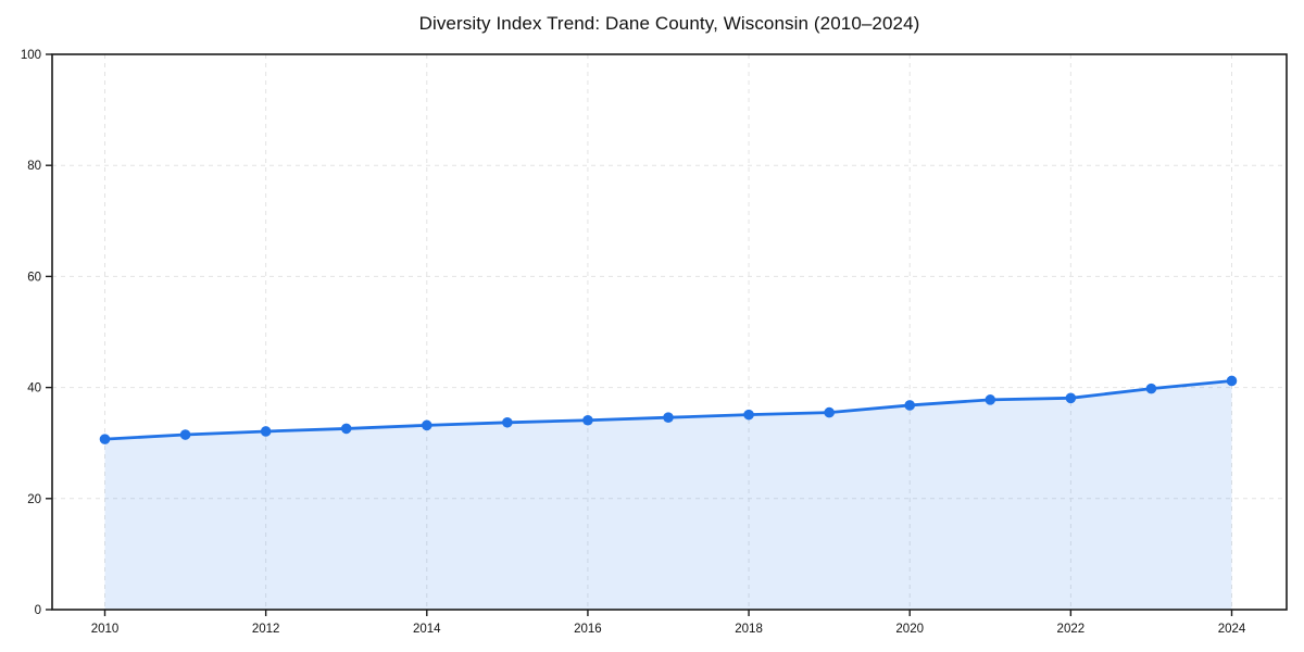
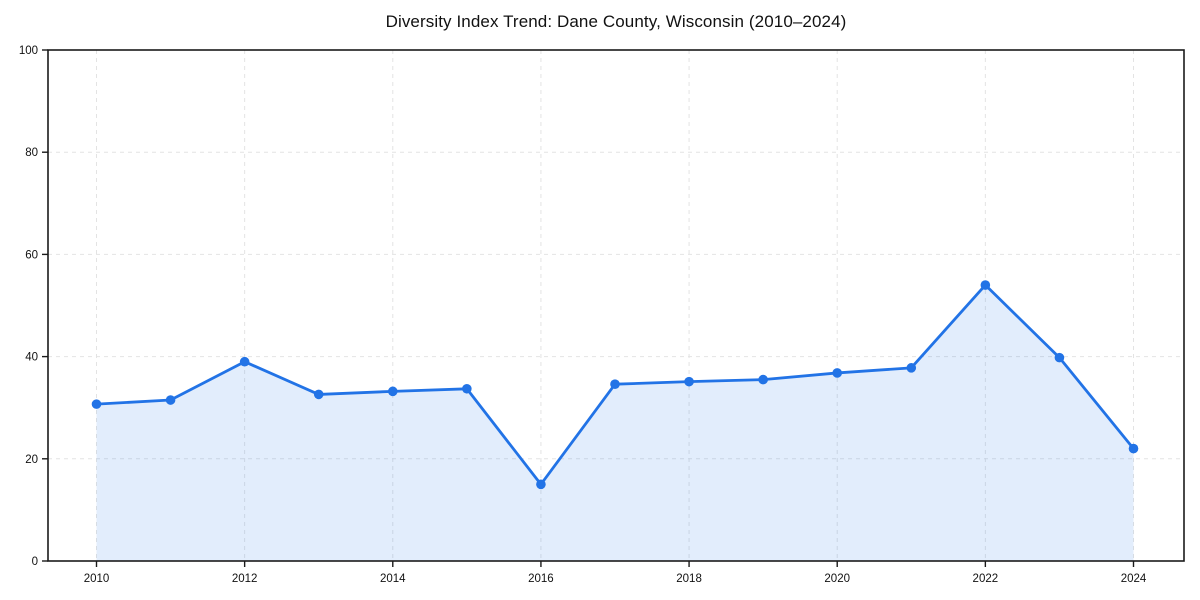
2012: 32 -> 39
2016: 34 -> 15
2022: 38 -> 54
2024: 41 -> 22
